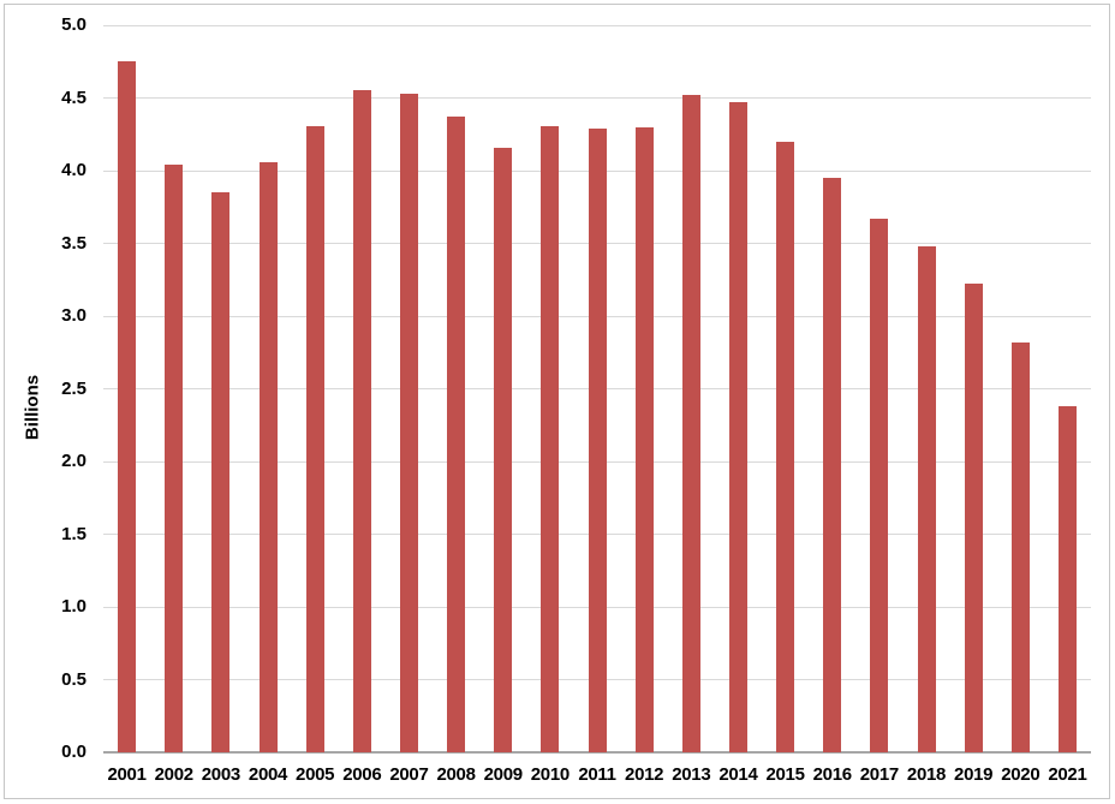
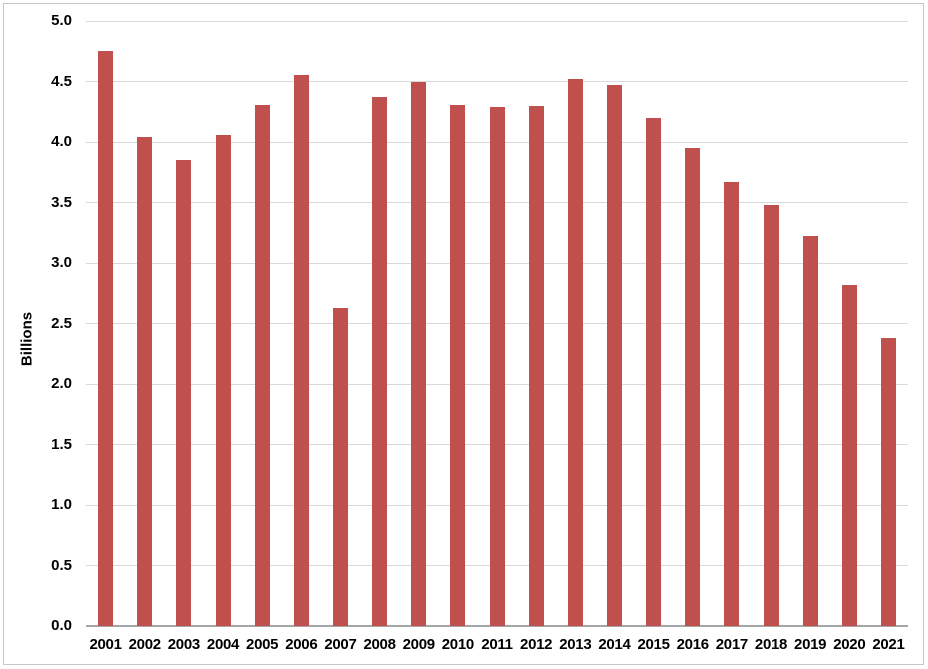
2007: 4.53 -> 2.63
2009: 4.16 -> 4.50
